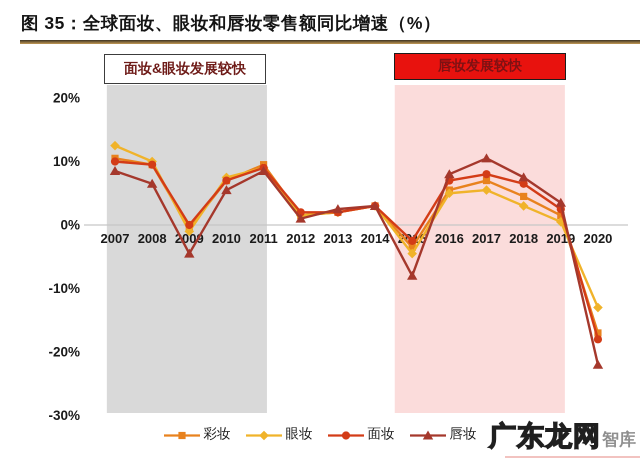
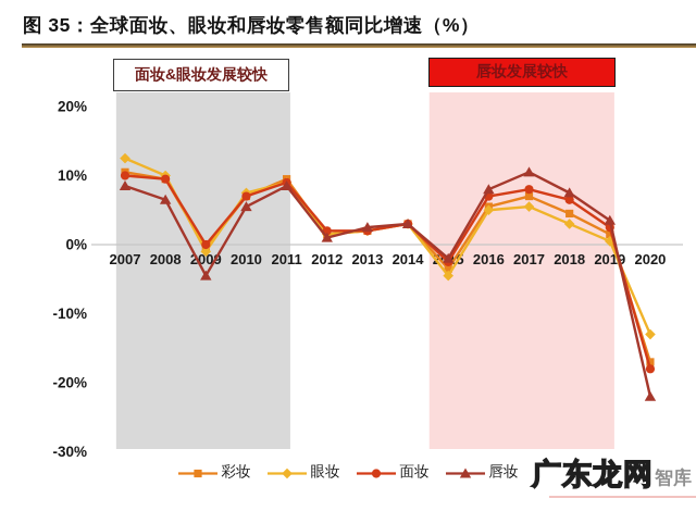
唇妆/2015: -8% -> -2%
